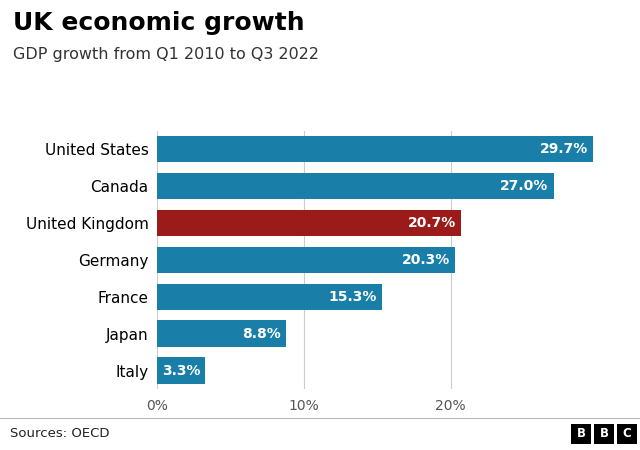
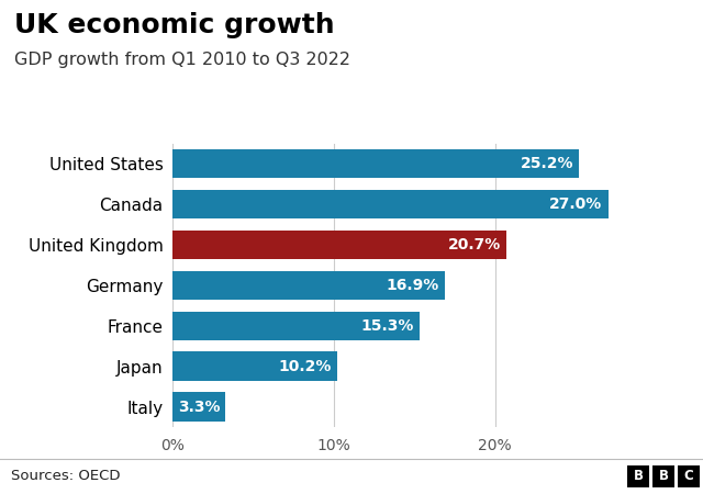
United States: 29.7% -> 25.2%
Germany: 20.3% -> 16.9%
Japan: 8.8% -> 10.2%
